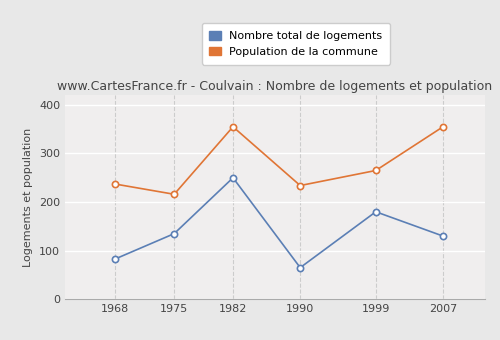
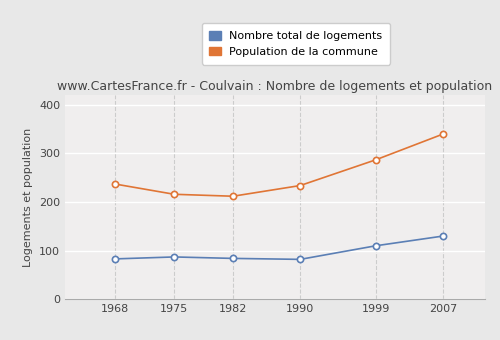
Nombre total de logements/1975: 135 -> 87
Nombre total de logements/1982: 250 -> 84
Population de la commune/1982: 355 -> 212
Nombre total de logements/1990: 65 -> 82
Nombre total de logements/1999: 180 -> 110
Population de la commune/1999: 265 -> 287
Population de la commune/2007: 355 -> 340
